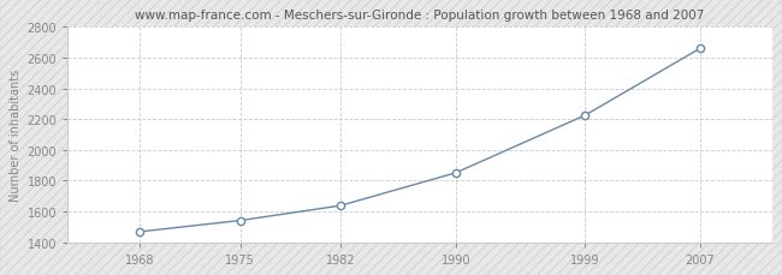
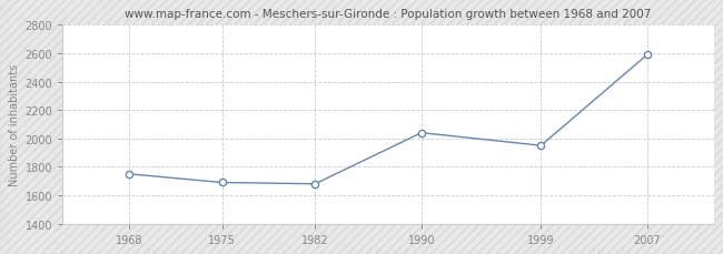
1968: 1470 -> 1750
1975: 1540 -> 1690
1982: 1640 -> 1680
1990: 1850 -> 2040
1999: 2220 -> 1950
2007: 2660 -> 2590
